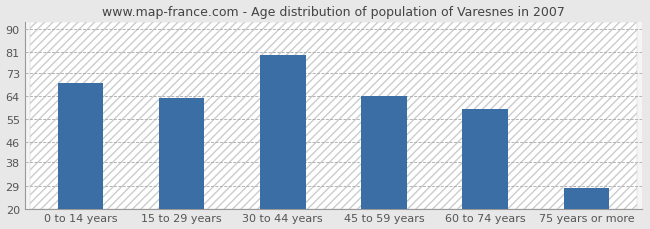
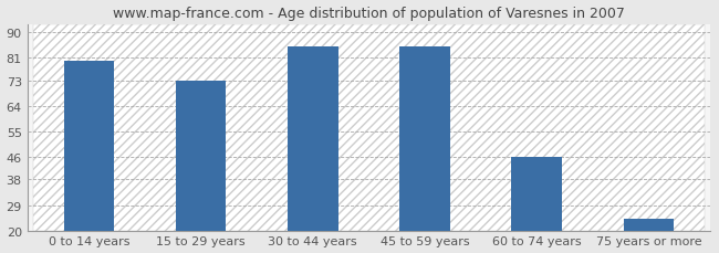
0 to 14 years: 69 -> 80
15 to 29 years: 63 -> 73
30 to 44 years: 80 -> 85
45 to 59 years: 64 -> 85
60 to 74 years: 59 -> 46
75 years or more: 28 -> 24
